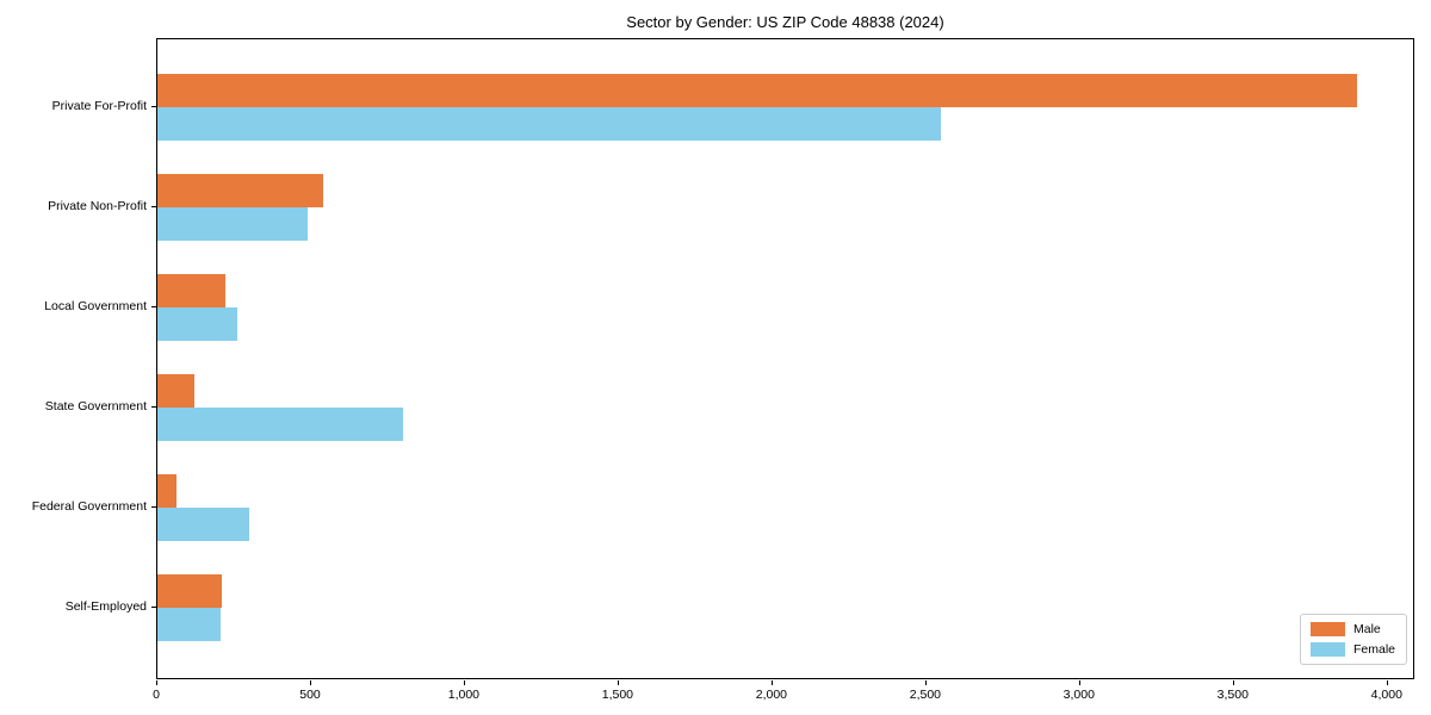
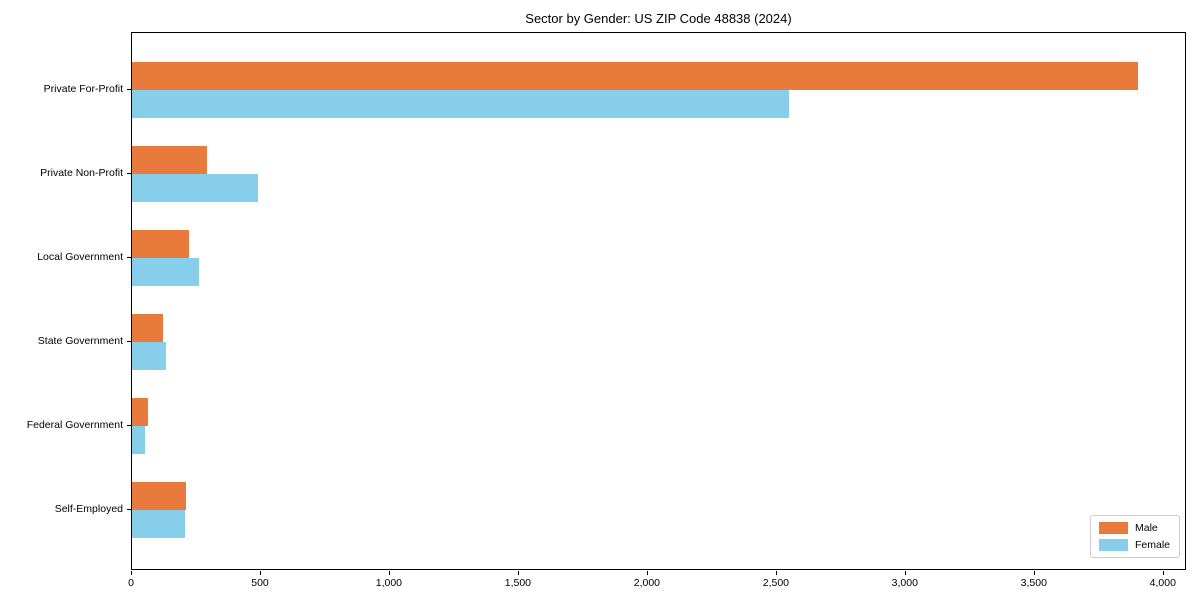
Male/Private Non-Profit: 540 -> 290
Female/State Government: 800 -> 130
Female/Federal Government: 300 -> 50
